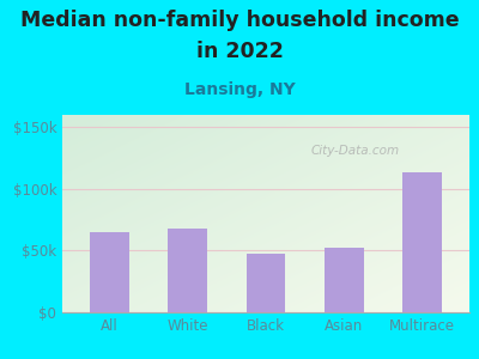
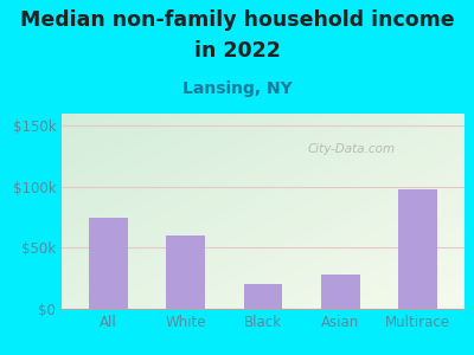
All: $65k -> $75k
White: $68k -> $60k
Black: $48k -> $20k
Asian: $52k -> $28k
Multirace: $113k -> $98k
